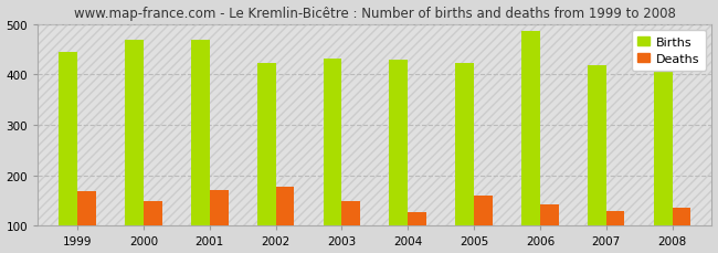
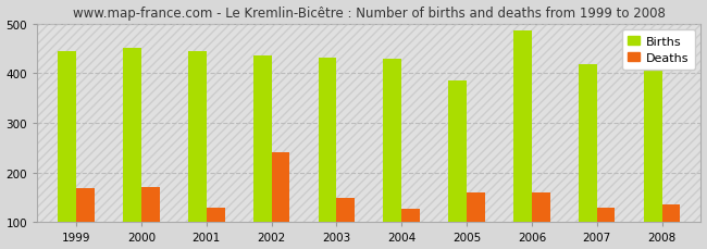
Births/2000: 468 -> 450
Deaths/2000: 149 -> 170
Births/2001: 468 -> 445
Deaths/2001: 170 -> 130
Births/2002: 422 -> 435
Deaths/2002: 178 -> 240
Births/2005: 422 -> 385
Deaths/2006: 143 -> 160
